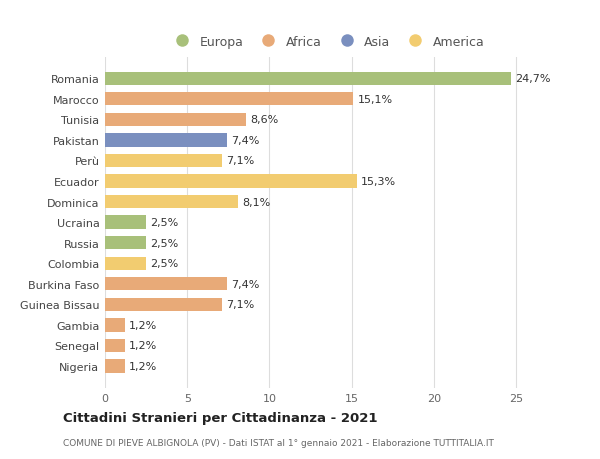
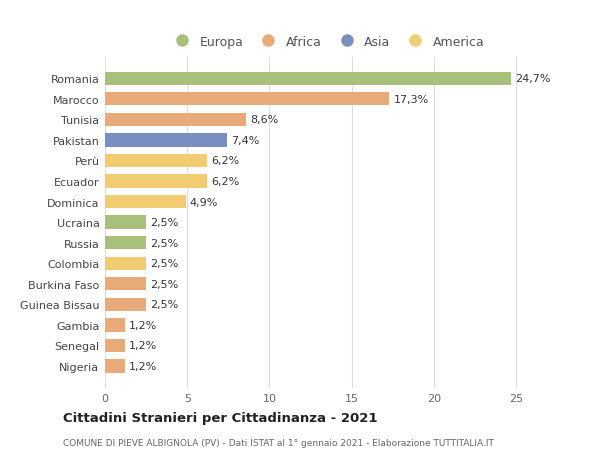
Marocco: 15,1% -> 17,3%
Perù: 7,1% -> 6,2%
Ecuador: 15,3% -> 6,2%
Dominica: 8,1% -> 4,9%
Burkina Faso: 7,4% -> 2,5%
Guinea Bissau: 7,1% -> 2,5%
